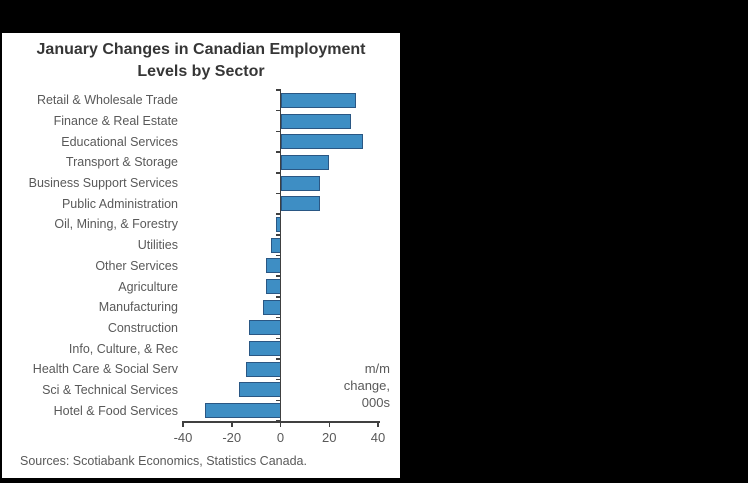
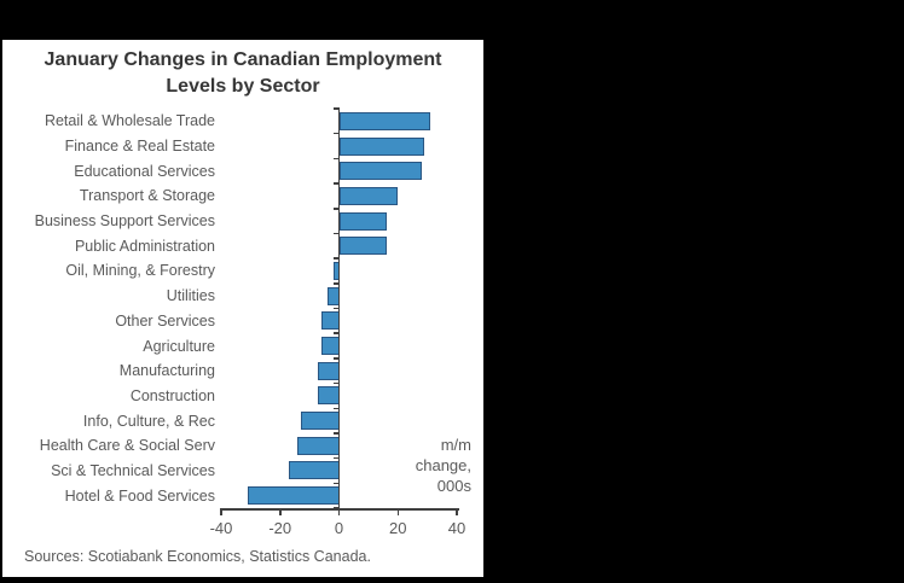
Educational Services: 34 -> 28
Construction: -13 -> -7
